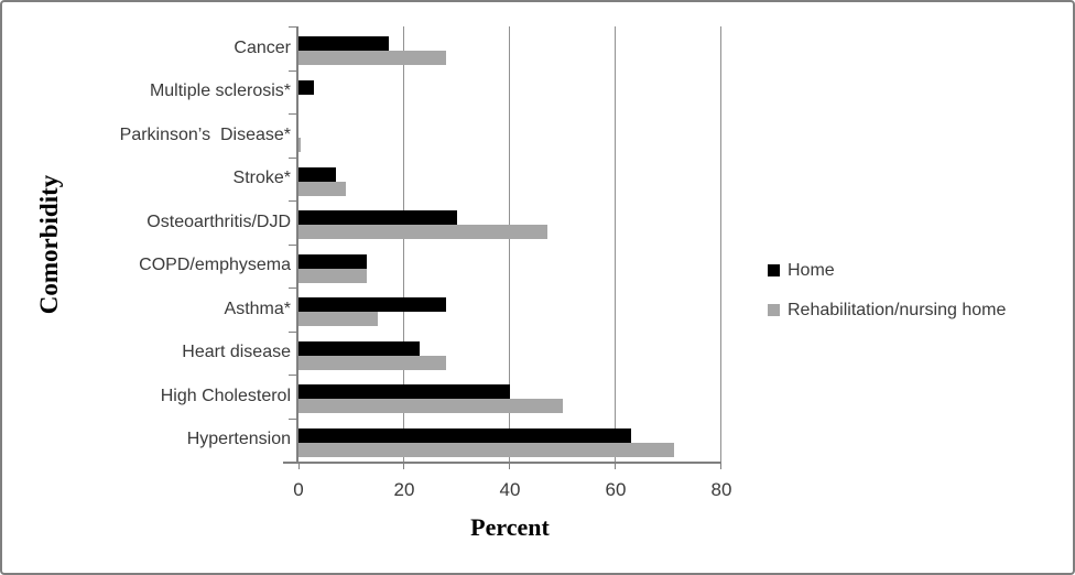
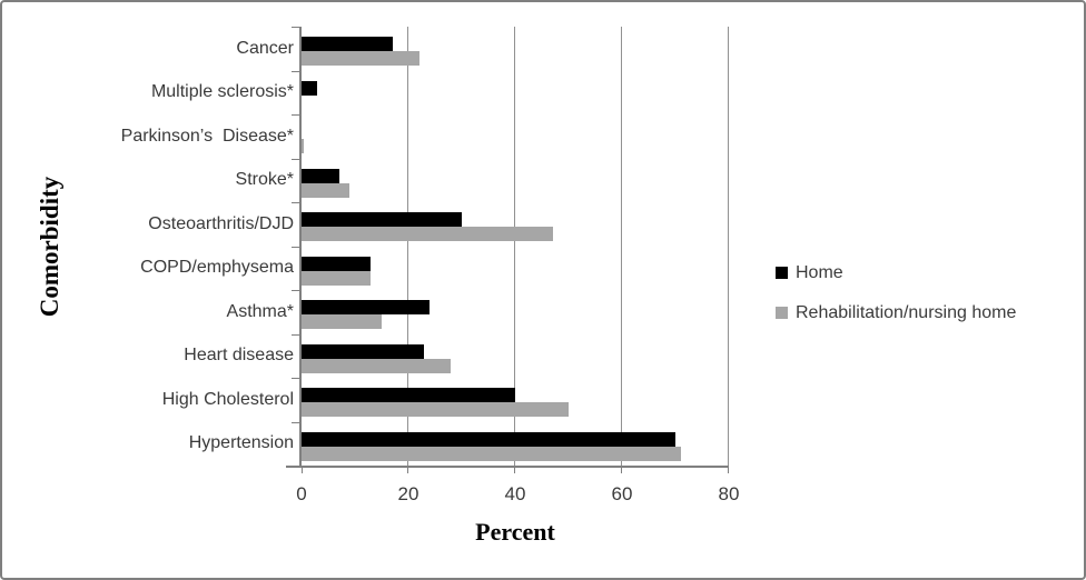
Rehabilitation/nursing home/Cancer: 28 -> 22
Home/Asthma*: 28 -> 24
Home/Hypertension: 63 -> 70
